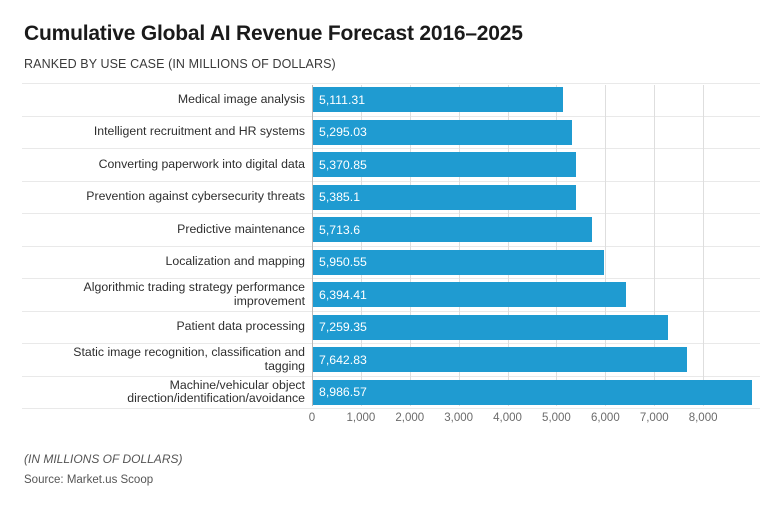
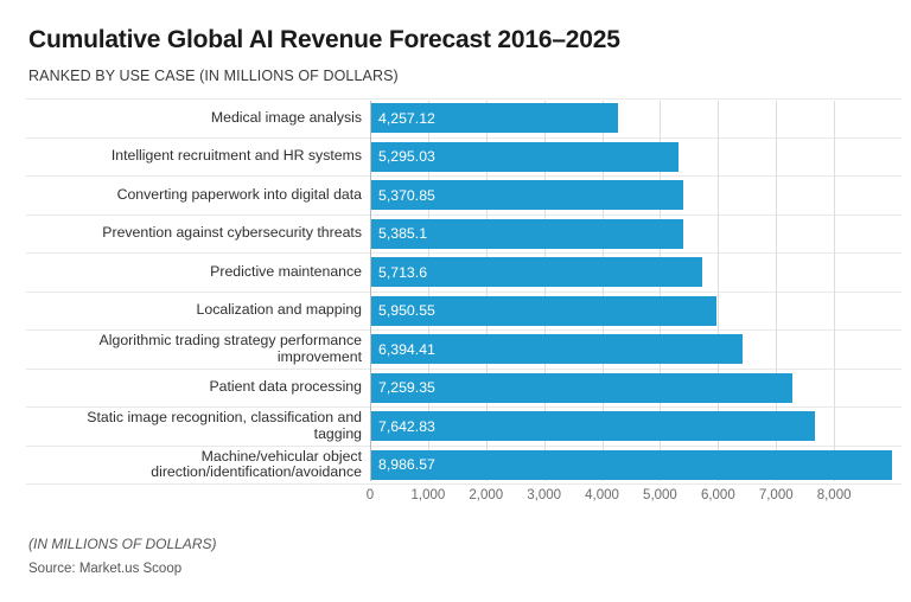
Medical image analysis: 5,111.31 -> 4,257.12
